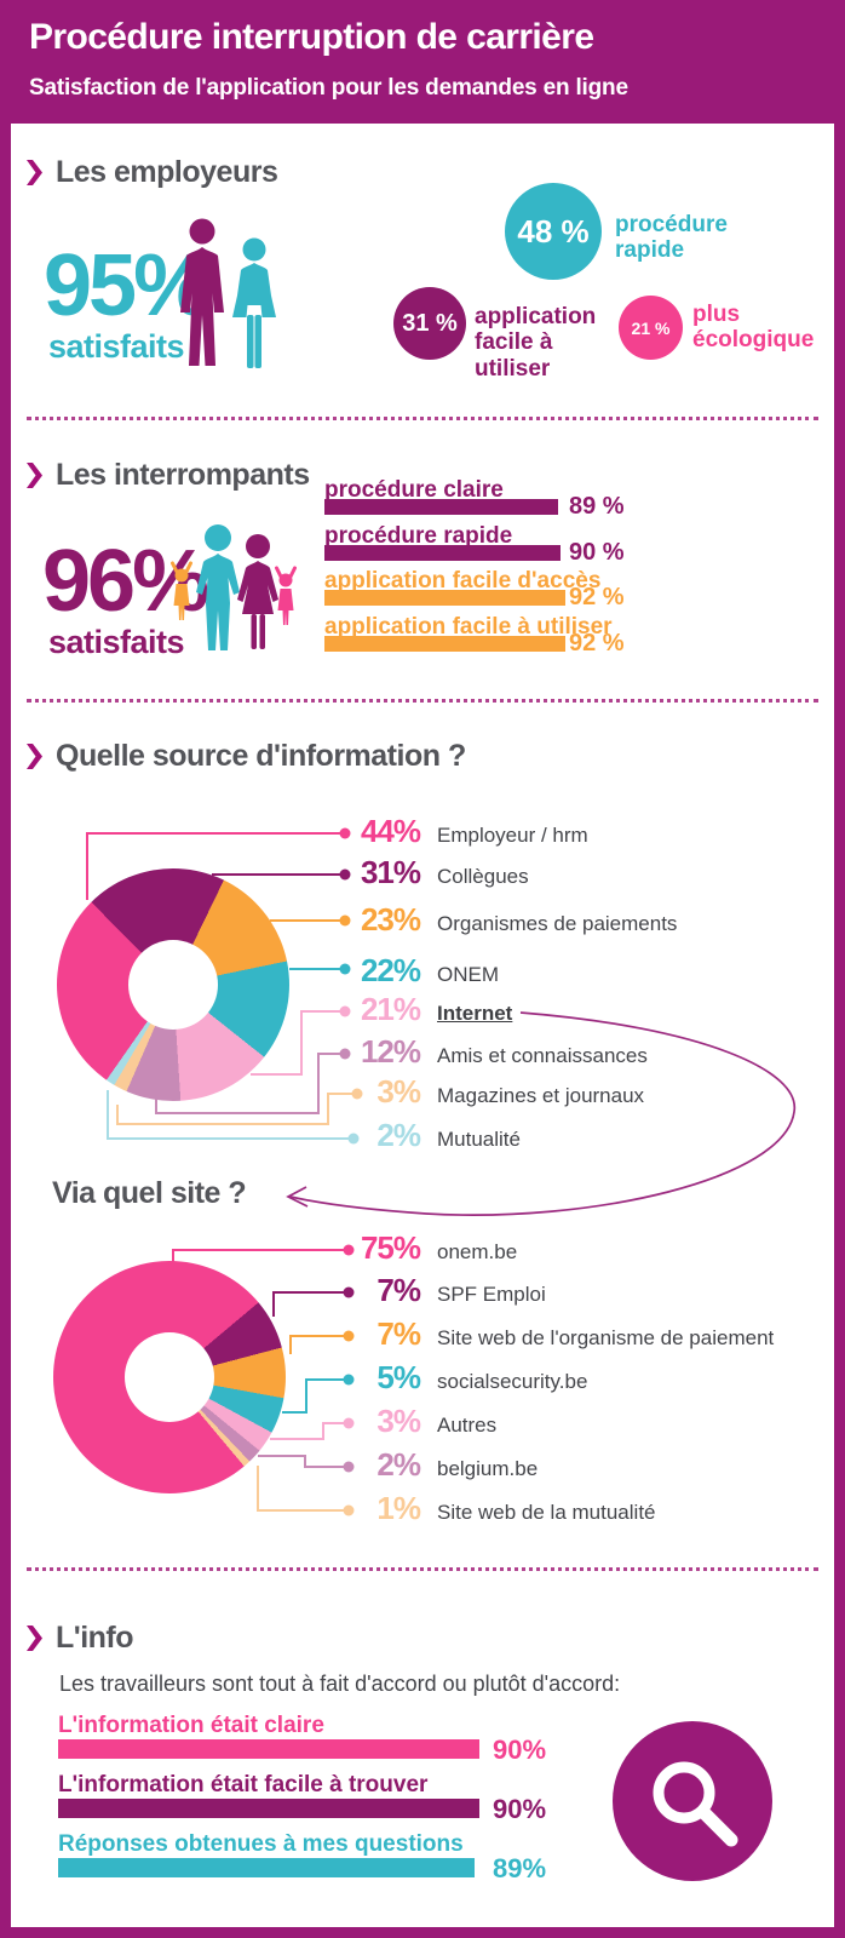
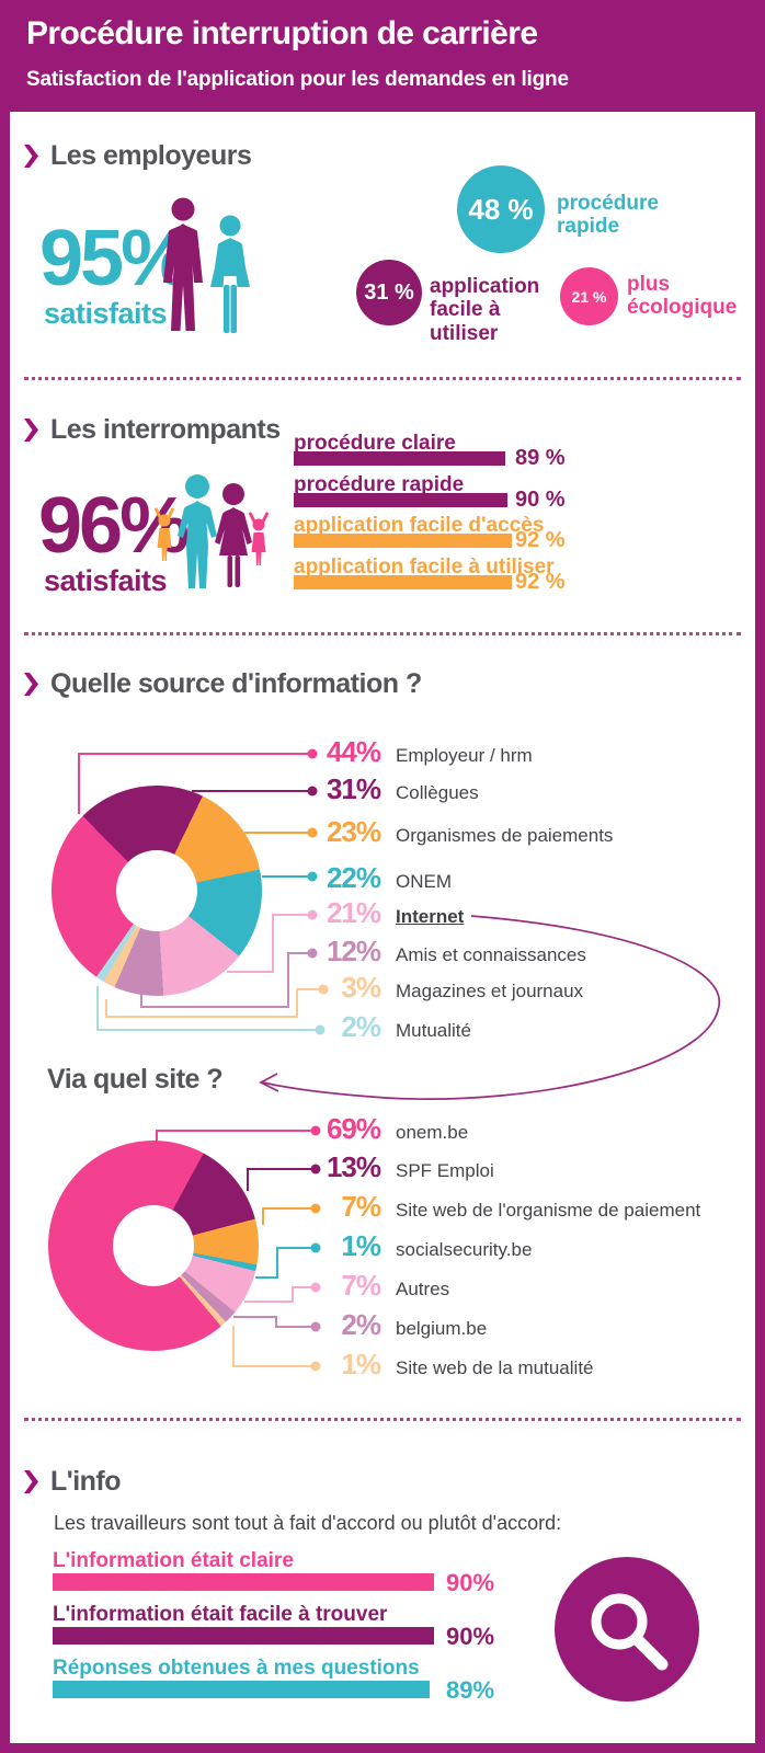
Via quel site ?/onem.be: 75% -> 69%
Via quel site ?/SPF Emploi: 7% -> 13%
Via quel site ?/socialsecurity.be: 5% -> 1%
Via quel site ?/Autres: 3% -> 7%
